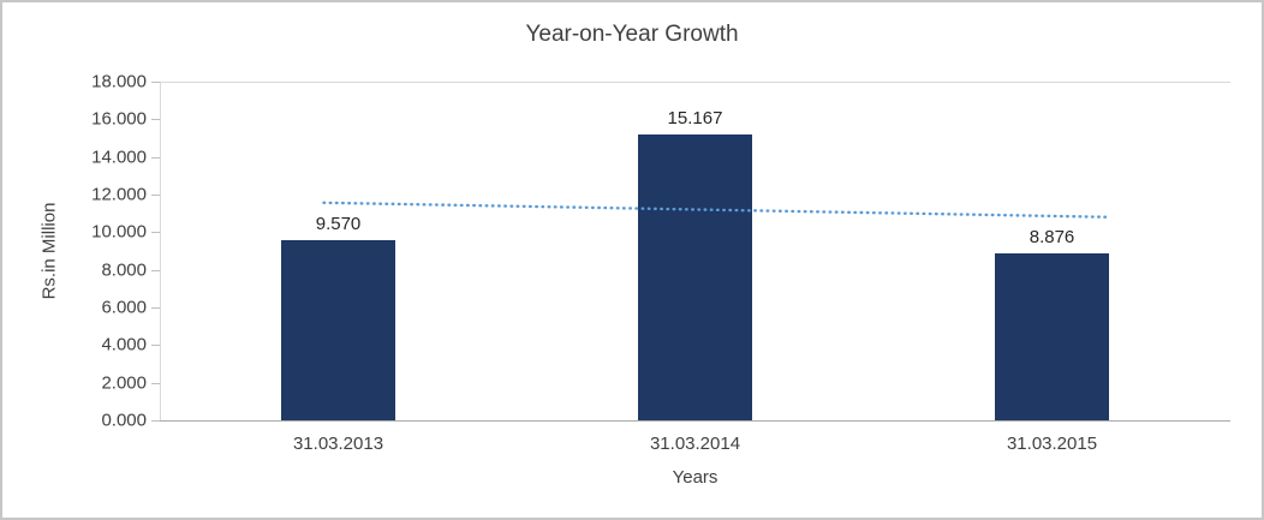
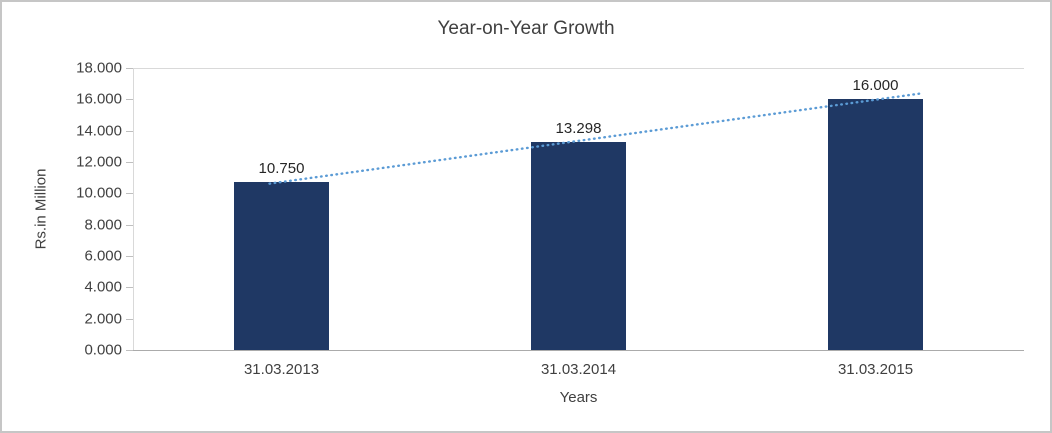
31.03.2013: 9.570 -> 10.750
31.03.2014: 15.167 -> 13.298
31.03.2015: 8.876 -> 16.000
